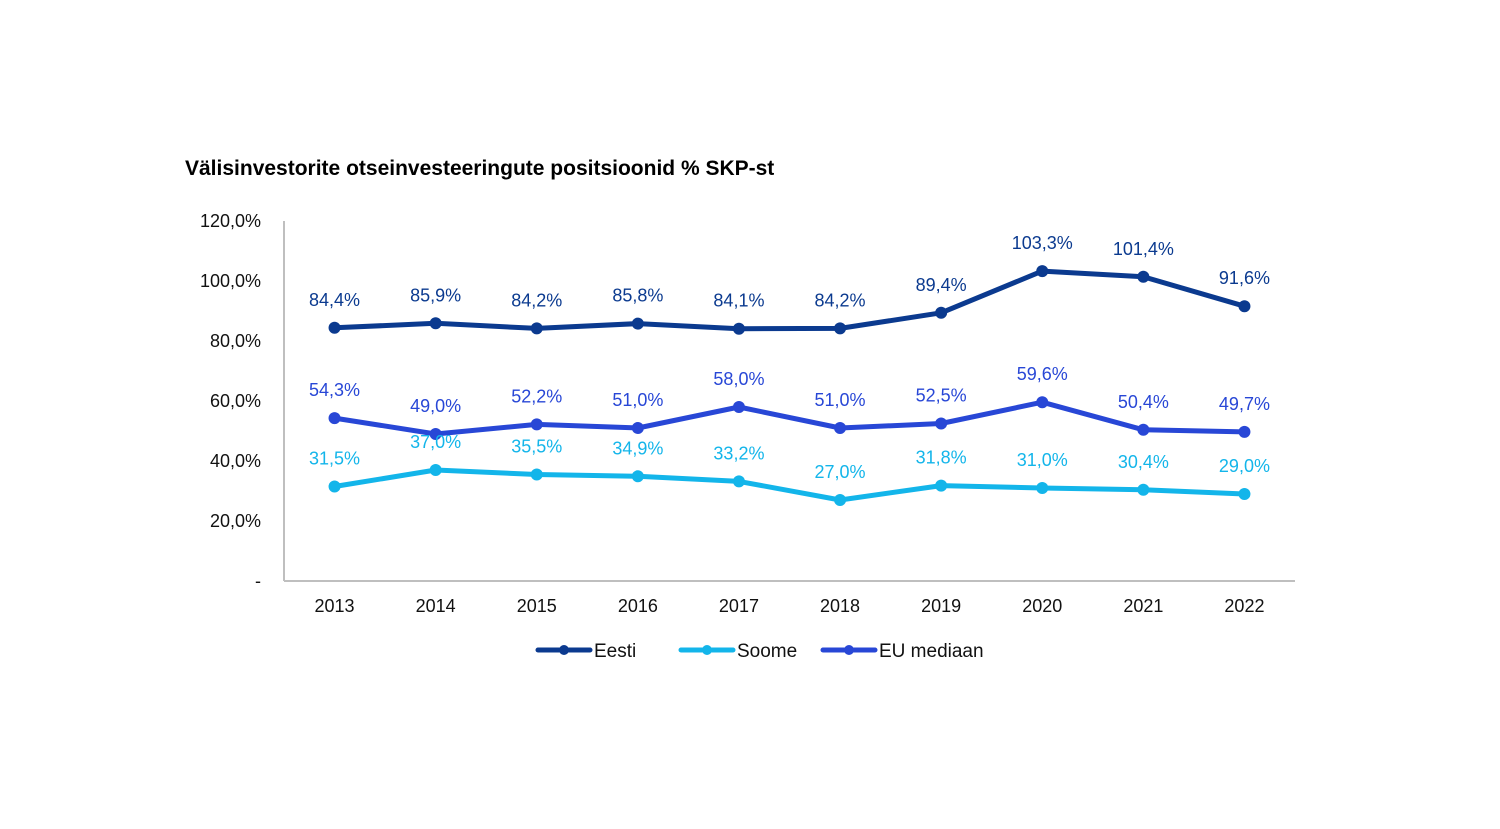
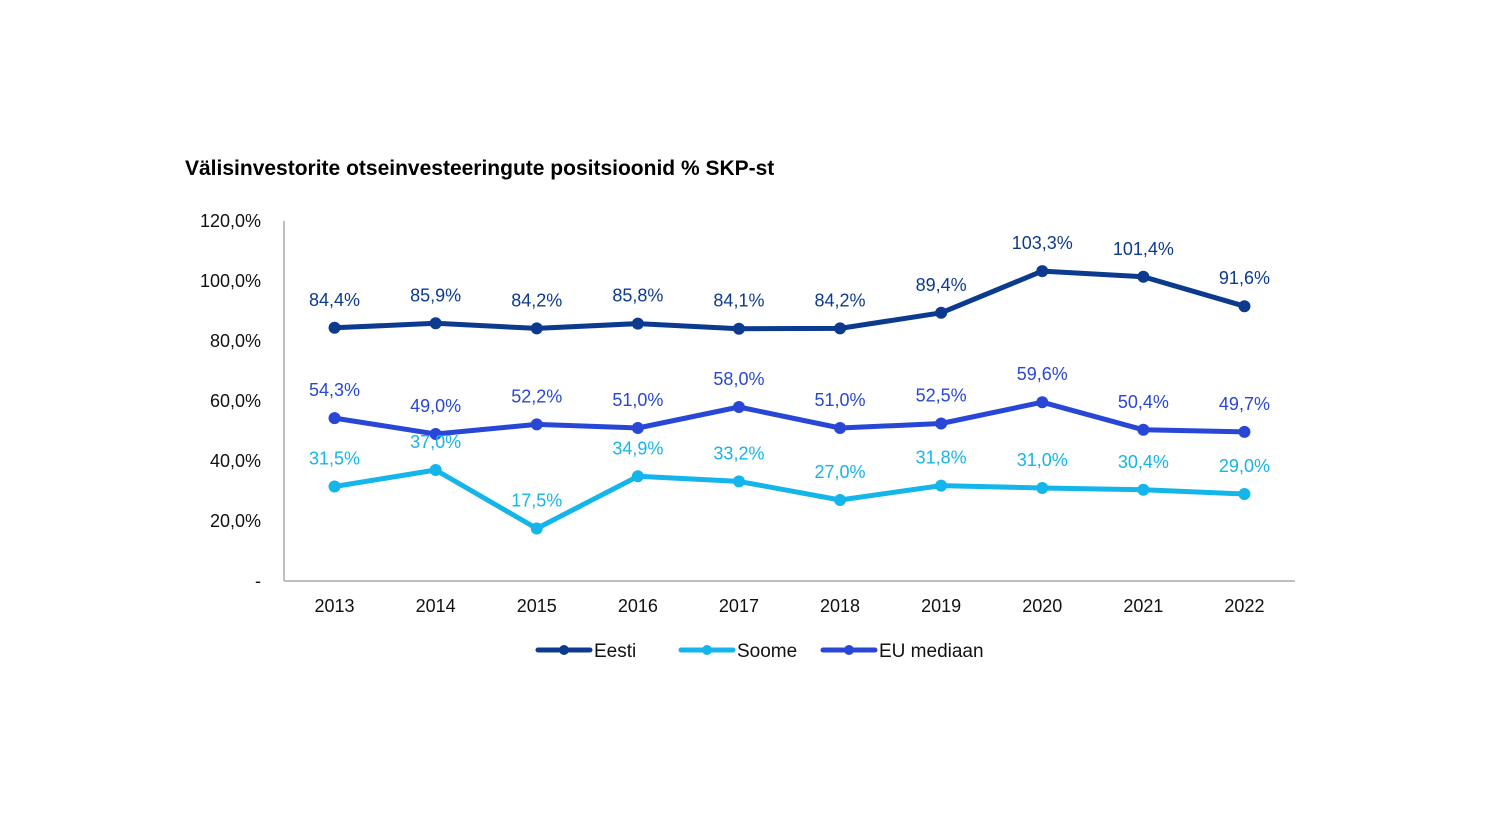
Soome/2015: 35,5% -> 17,5%
